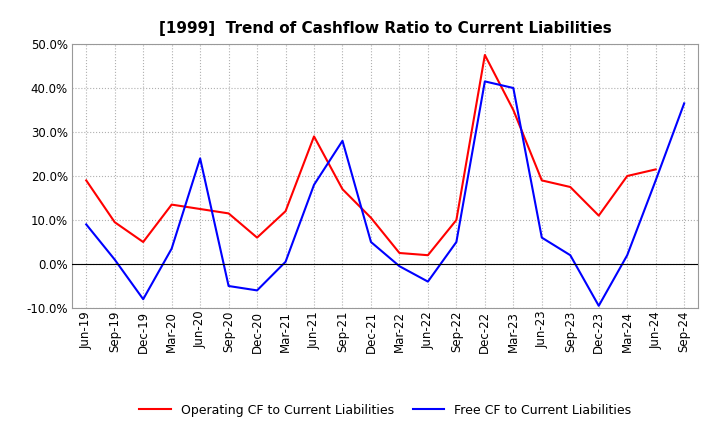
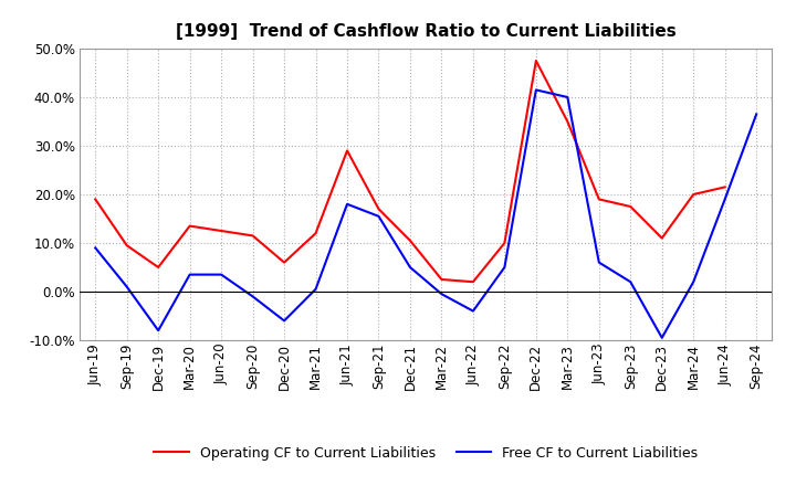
Free CF to Current Liabilities/Jun-20: 24.0% -> 3.5%
Free CF to Current Liabilities/Sep-20: -5.0% -> -1.0%
Free CF to Current Liabilities/Sep-21: 28.0% -> 15.5%
